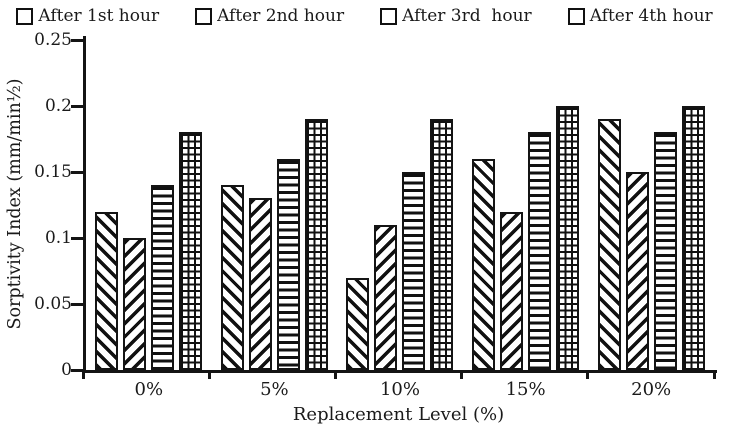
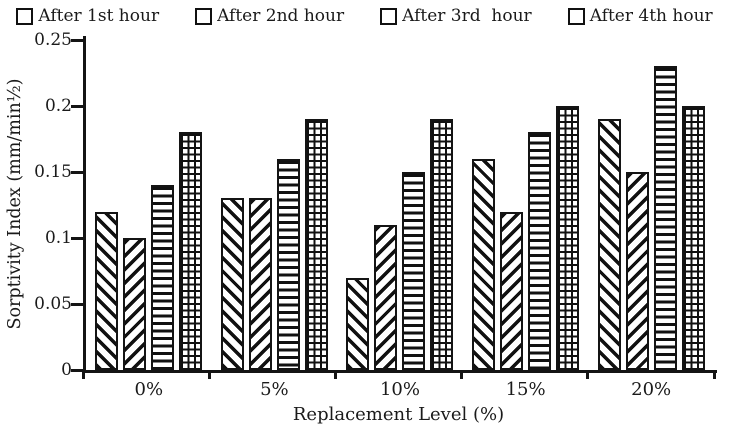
After 1st hour/5%: 0.14 -> 0.13
After 3rd hour/20%: 0.18 -> 0.23
